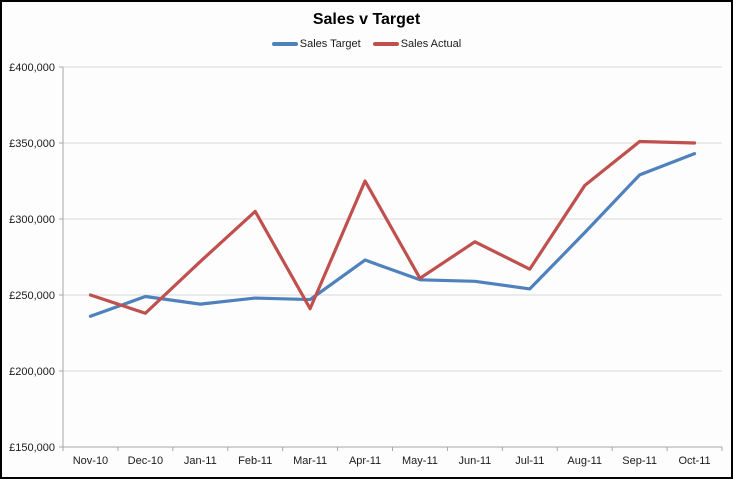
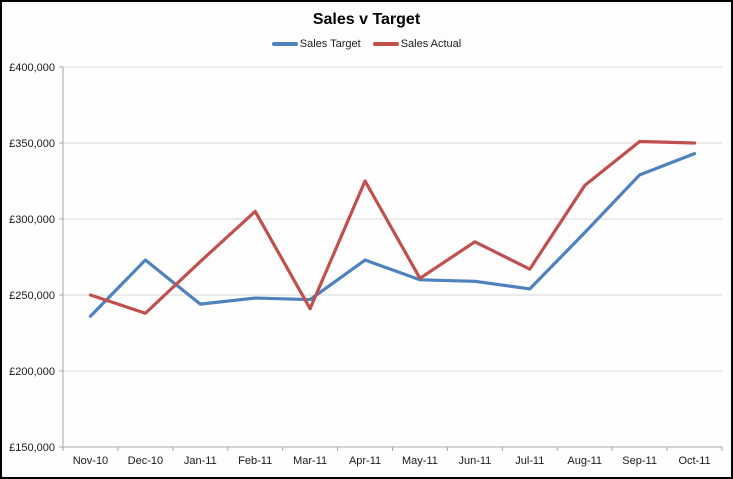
Sales Target/Dec-10: £249000 -> £273000
